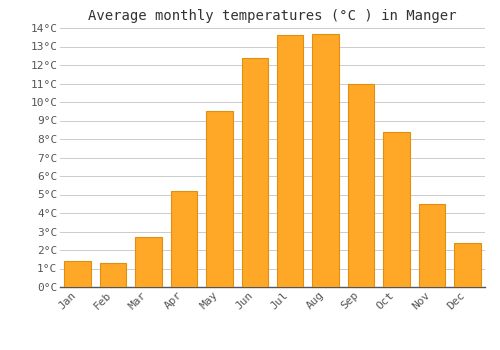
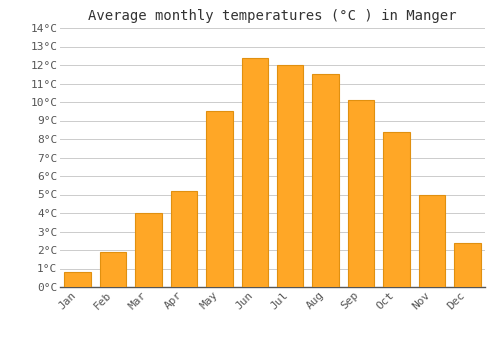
Jan: 1.4°C -> 0.8°C
Feb: 1.3°C -> 1.9°C
Mar: 2.7°C -> 4.0°C
Jul: 13.6°C -> 12.0°C
Aug: 13.7°C -> 11.5°C
Sep: 11.0°C -> 10.1°C
Nov: 4.5°C -> 5.0°C
